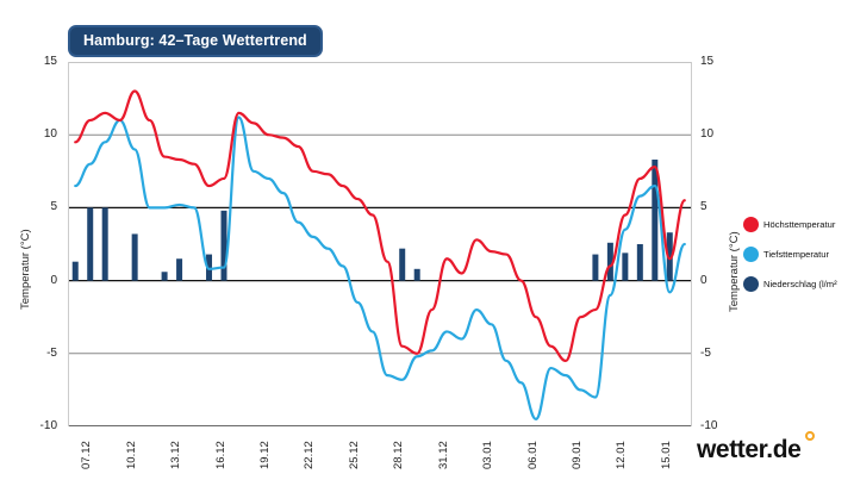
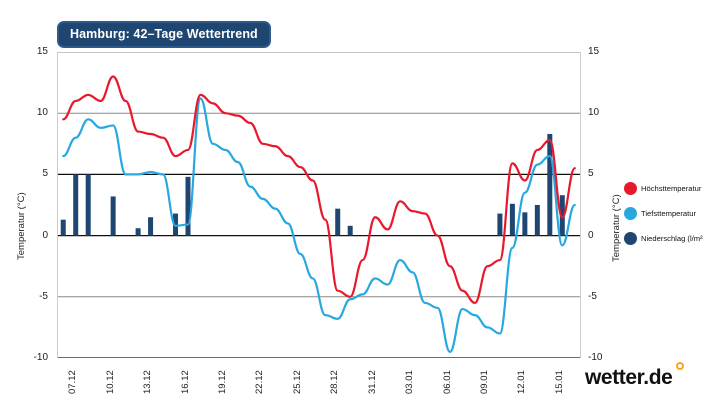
Tiefsttemperatur/10.12: 11.0 -> 8.8
Tiefsttemperatur/06.01: -7.0 -> -5.9
Höchsttemperatur/12.01: 1.0 -> 5.9
